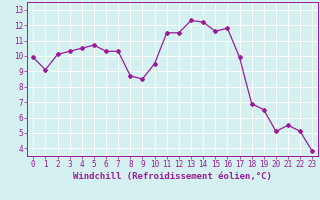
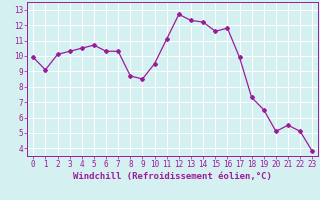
11: 11.5 -> 11.1
12: 11.5 -> 12.7
18: 6.9 -> 7.3
